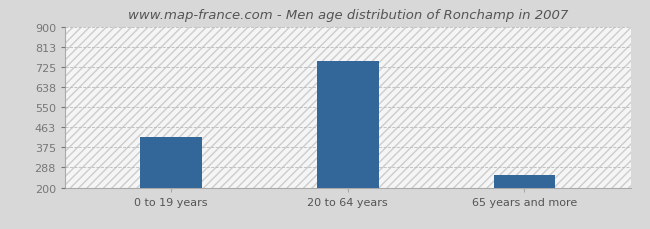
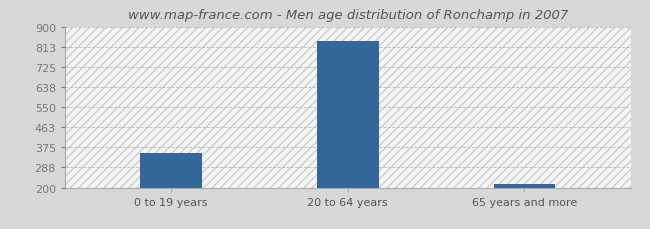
0 to 19 years: 420 -> 350
20 to 64 years: 750 -> 838
65 years and more: 255 -> 215
